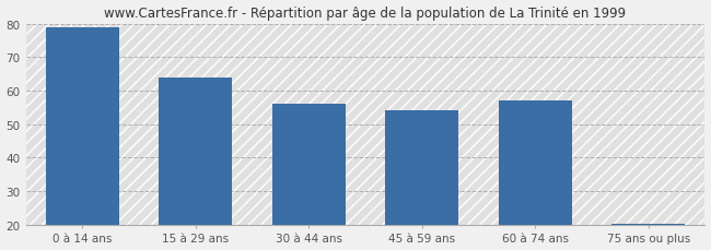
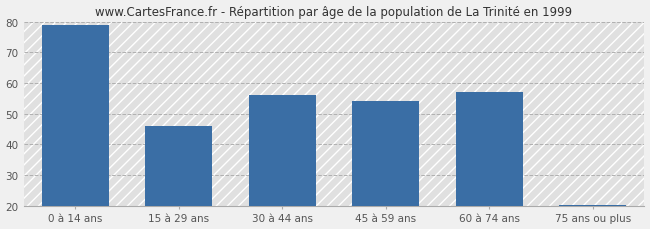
15 à 29 ans: 64.0 -> 46.0
